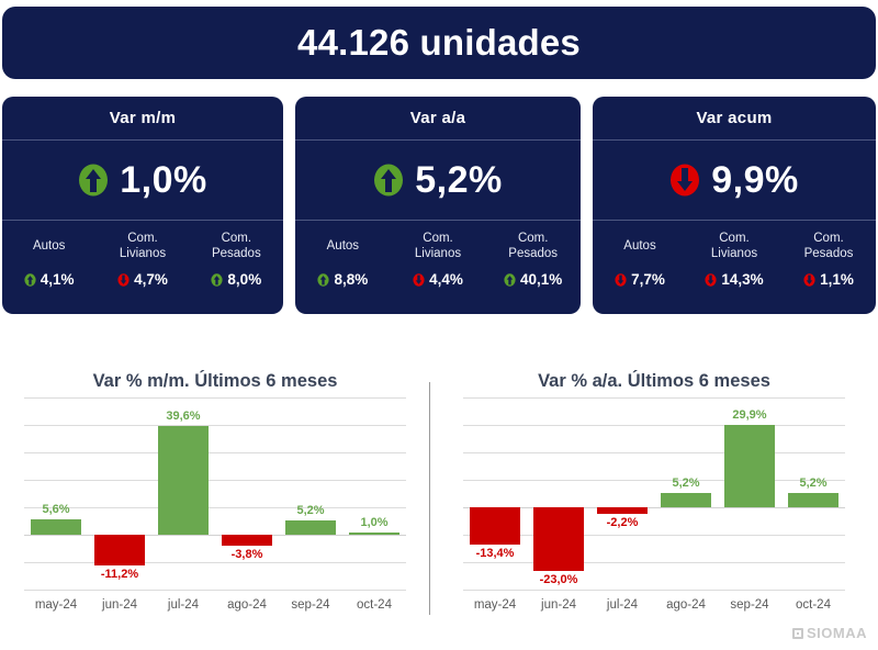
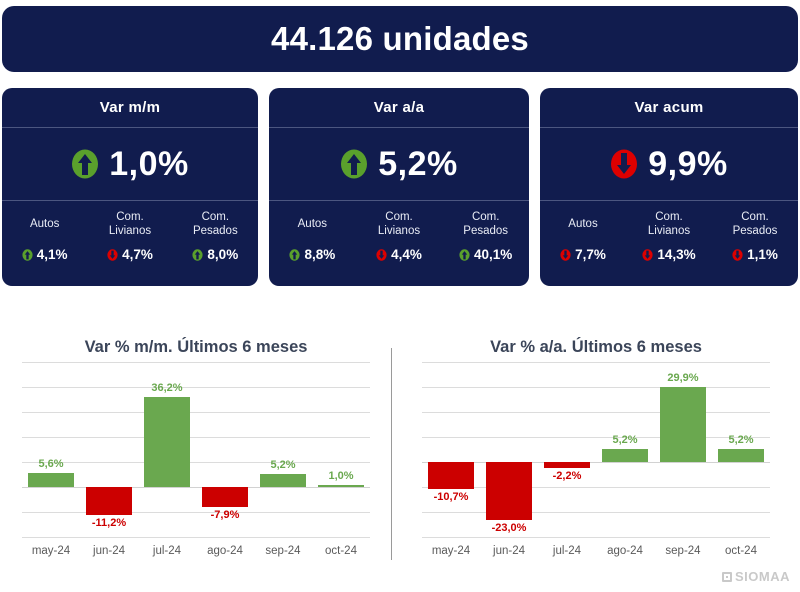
Var % m/m. Últimos 6 meses/jul-24: 39,6% -> 36,2%
Var % m/m. Últimos 6 meses/ago-24: -3,8% -> -7,9%
Var % a/a. Últimos 6 meses/may-24: -13,4% -> -10,7%
